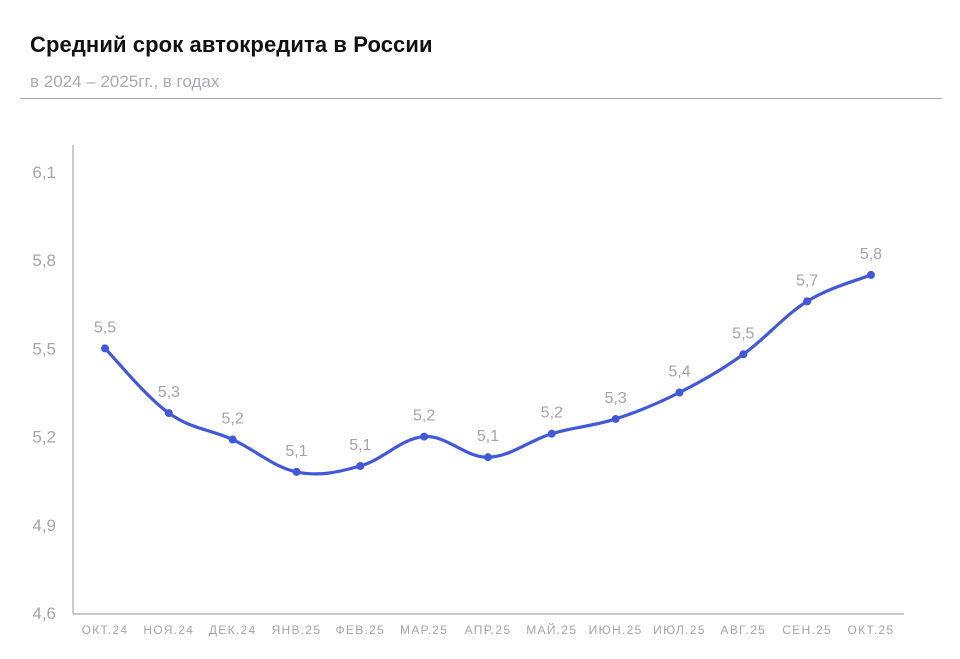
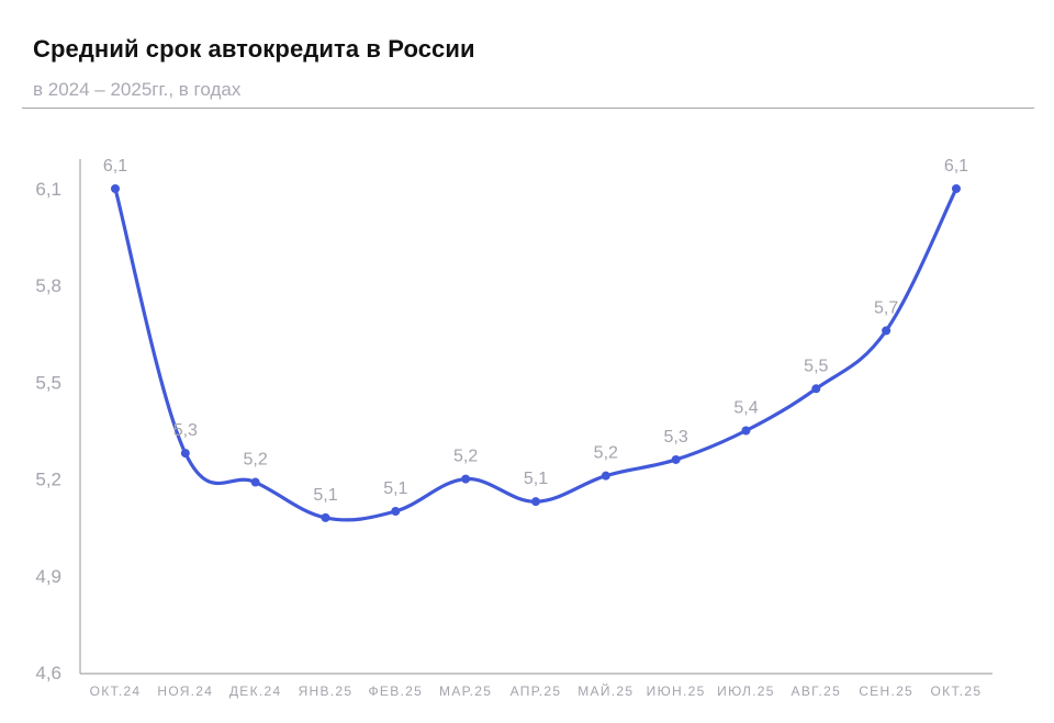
ОКТ.24: 5,5 -> 6,1
ОКТ.25: 5,8 -> 6,1
